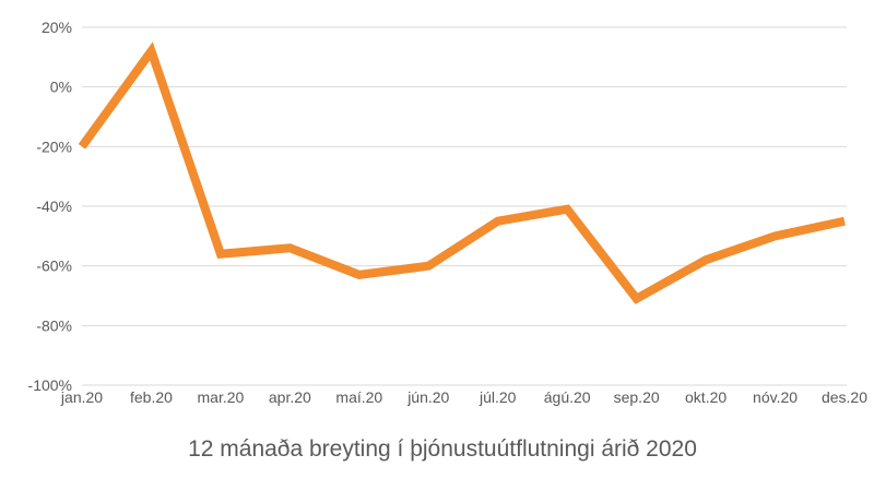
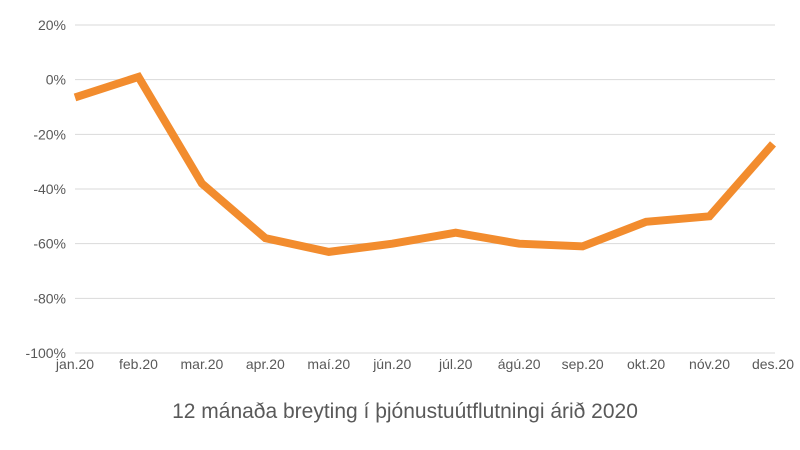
jan.20: -20% -> -6%
feb.20: 12% -> 1%
mar.20: -56% -> -38%
apr.20: -54% -> -58%
júl.20: -45% -> -56%
ágú.20: -41% -> -60%
sep.20: -71% -> -61%
okt.20: -58% -> -52%
des.20: -45% -> -24%
